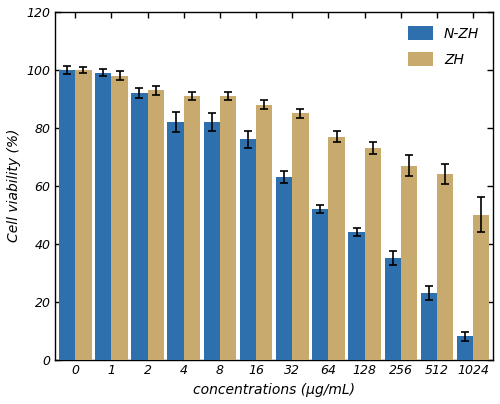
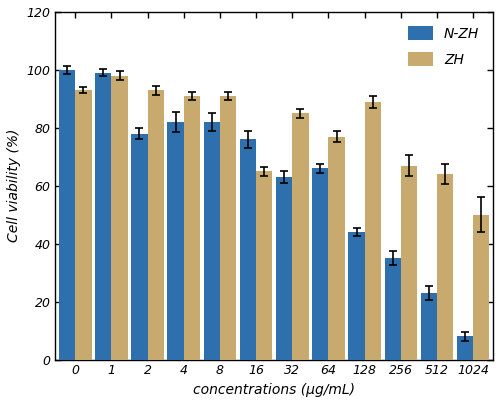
ZH/0: 100 -> 93
N-ZH/2: 92 -> 78
ZH/16: 88 -> 65
N-ZH/64: 52 -> 66
ZH/128: 73 -> 89
